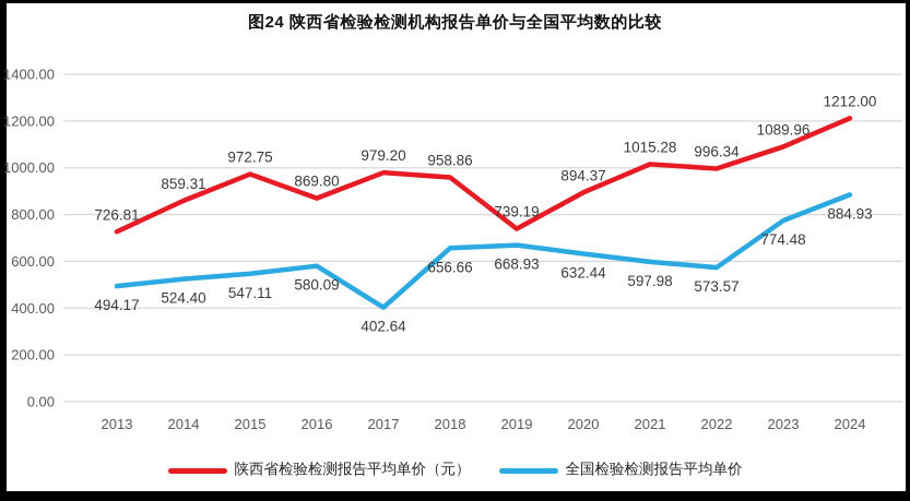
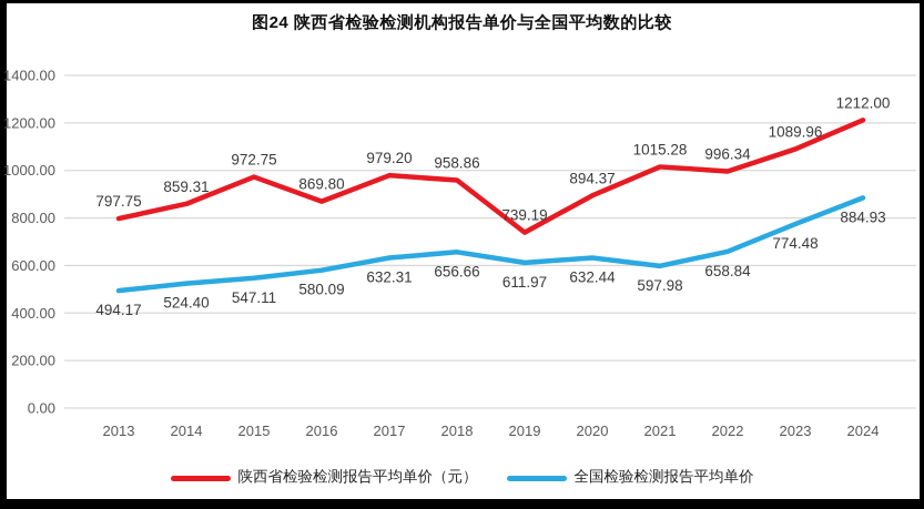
陕西省检验检测报告平均单价（元）/2013: 726.81 -> 797.75
全国检验检测报告平均单价/2017: 402.64 -> 632.31
全国检验检测报告平均单价/2019: 668.93 -> 611.97
全国检验检测报告平均单价/2022: 573.57 -> 658.84
